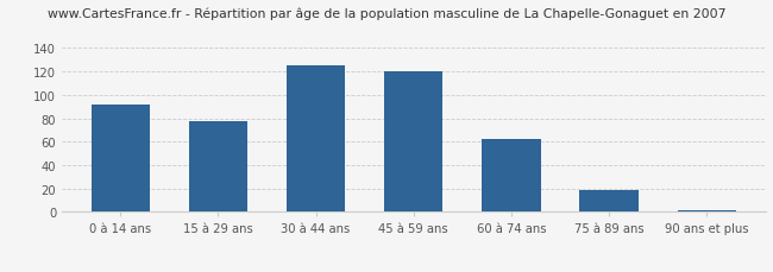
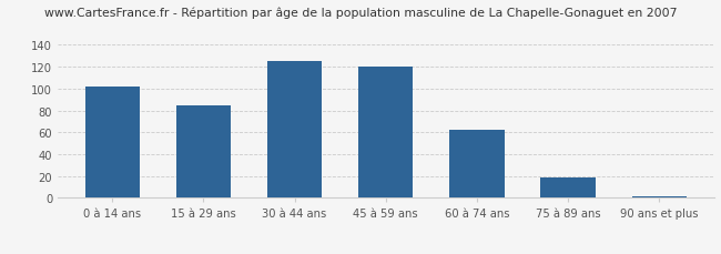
0 à 14 ans: 92 -> 102
15 à 29 ans: 78 -> 85
